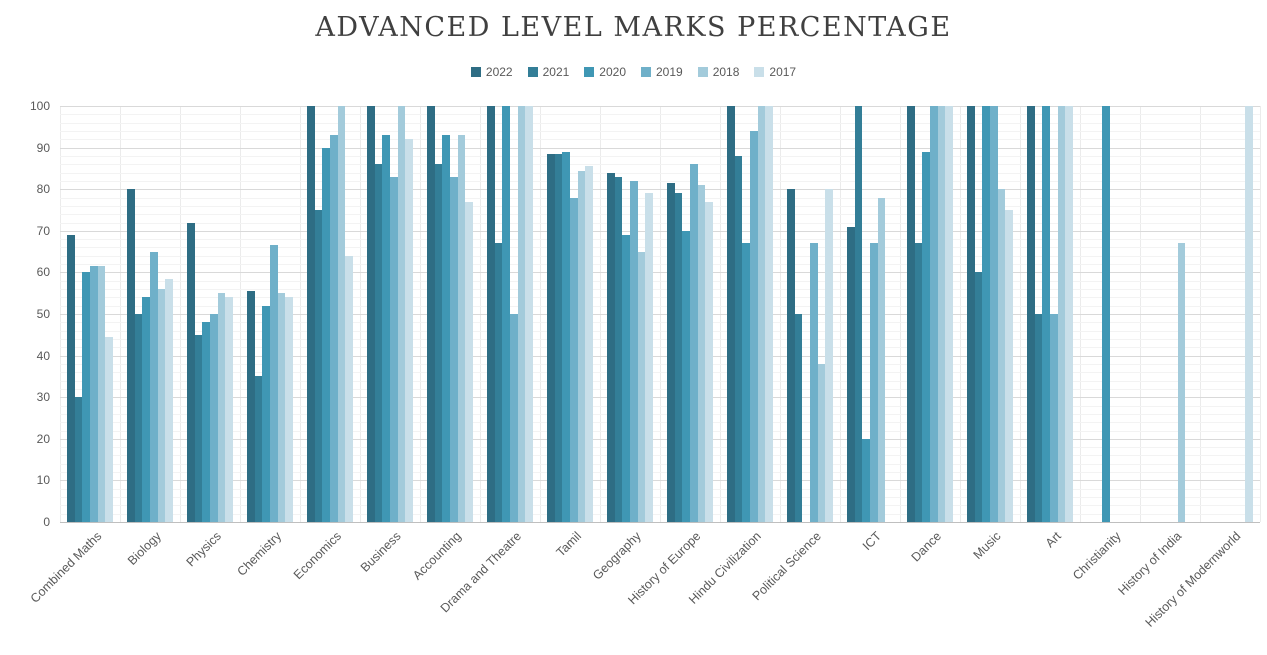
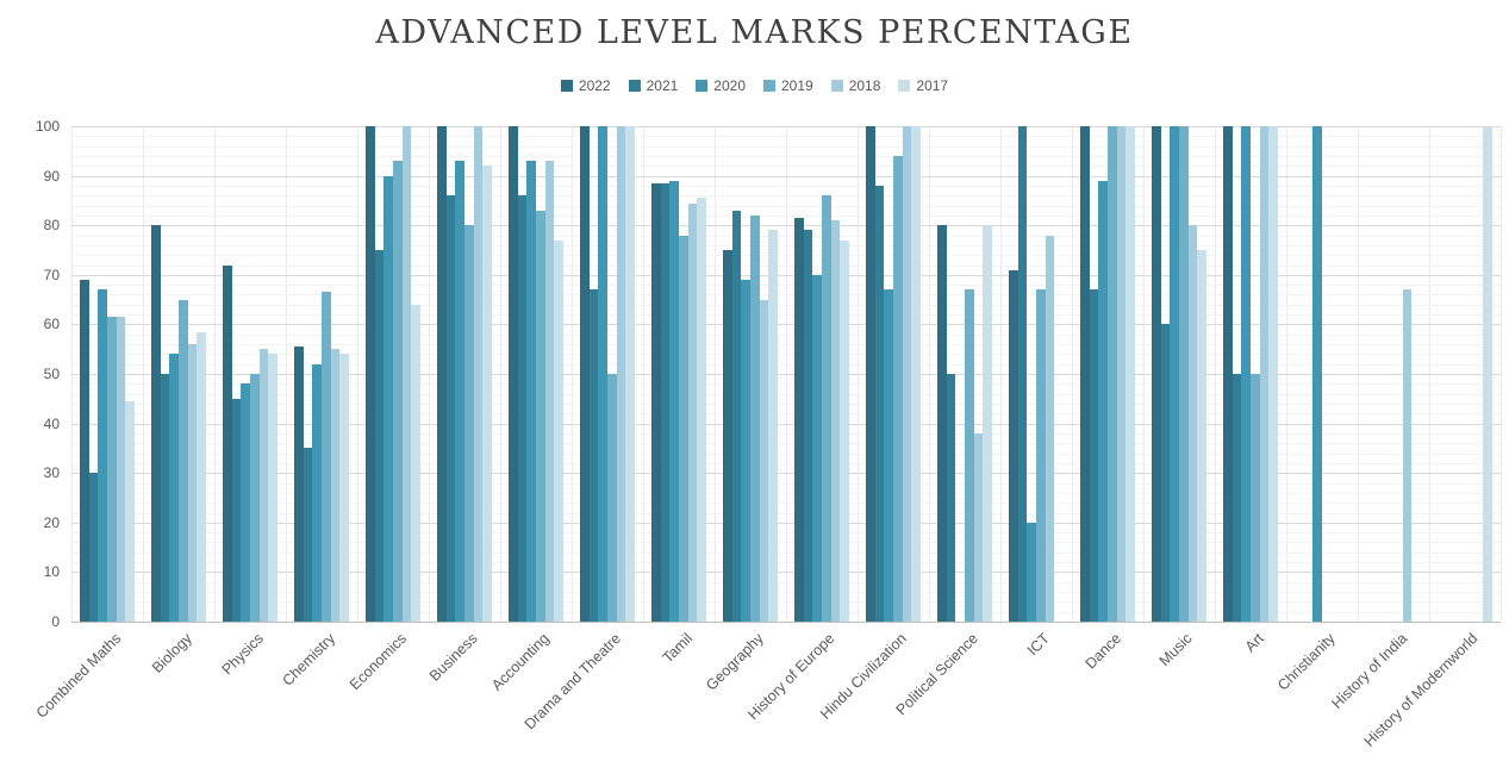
2020/Combined Maths: 60 -> 67
2019/Business: 83 -> 80
2022/Geography: 84 -> 75
